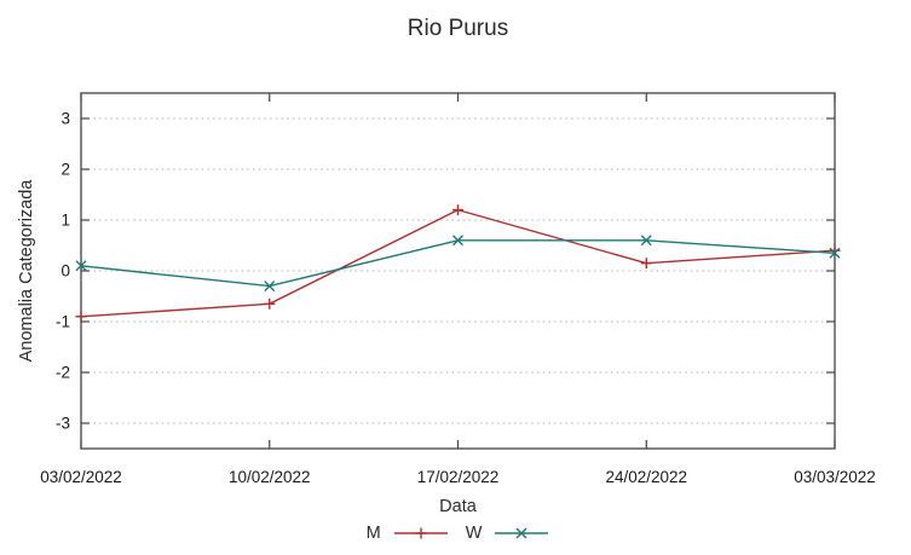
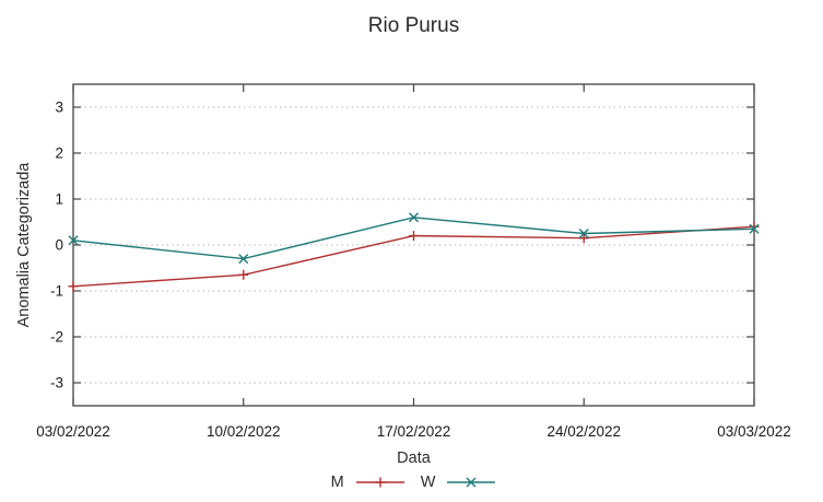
M/17/02/2022: 1.2 -> 0.2
W/24/02/2022: 0.6 -> 0.2
